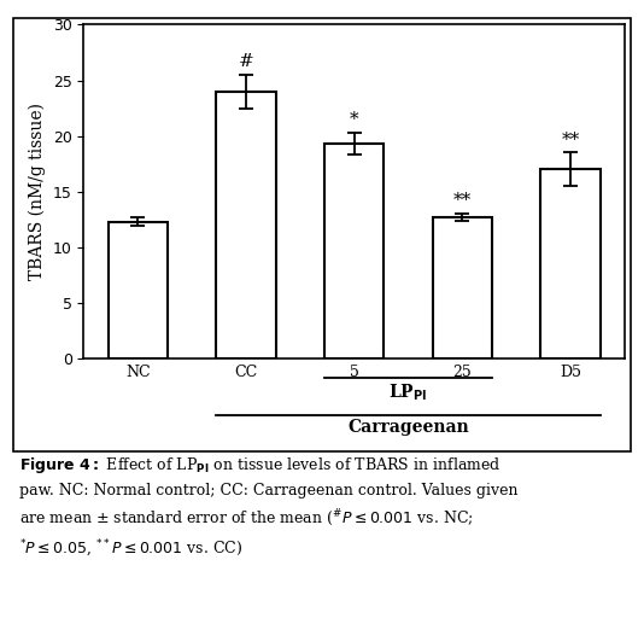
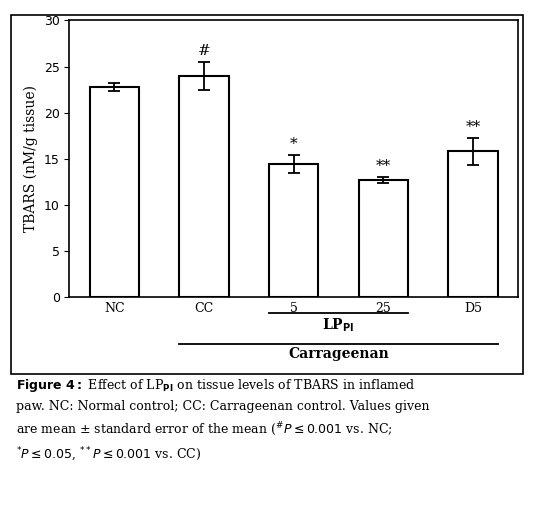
NC: 12.3 -> 22.8
5: 19.3 -> 14.4
D5: 17.0 -> 15.8
